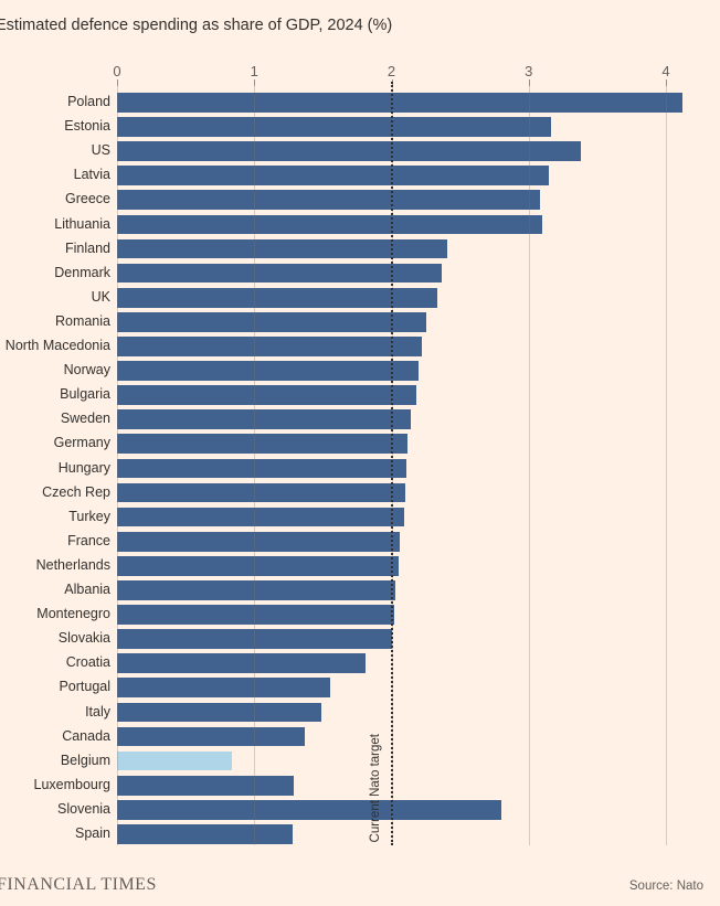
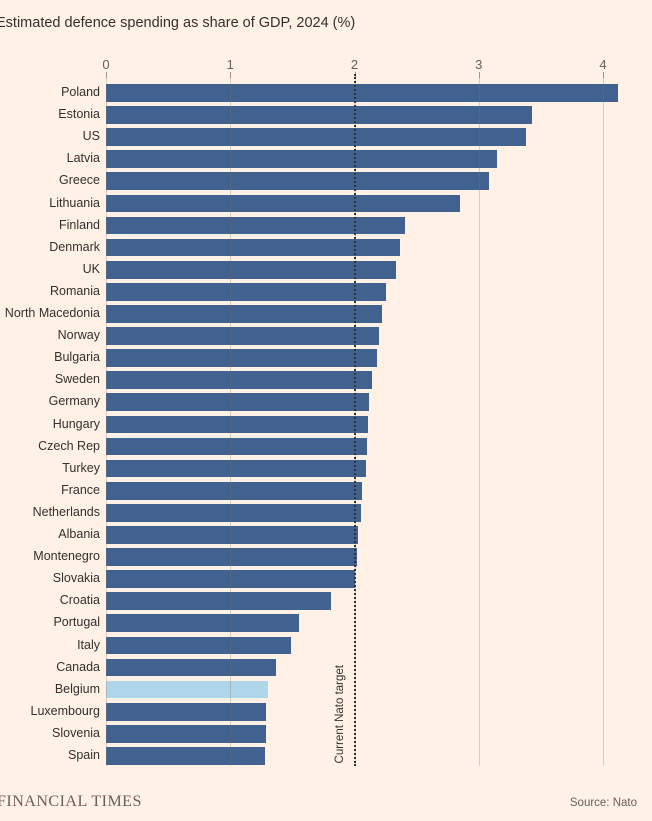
Estonia: 3.16 -> 3.43
Lithuania: 3.10 -> 2.85
Belgium: 0.84 -> 1.30
Slovenia: 2.80 -> 1.29
